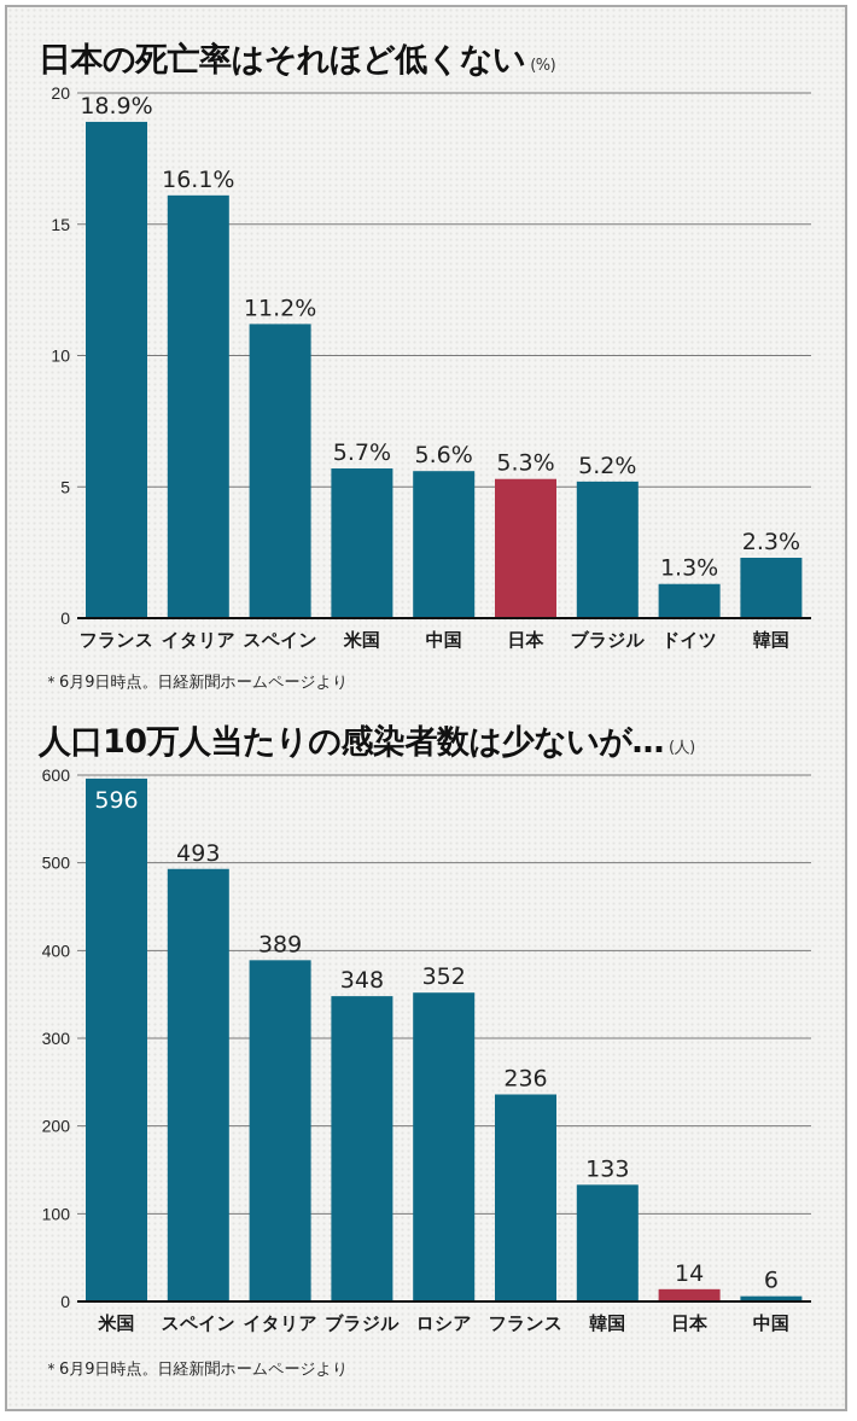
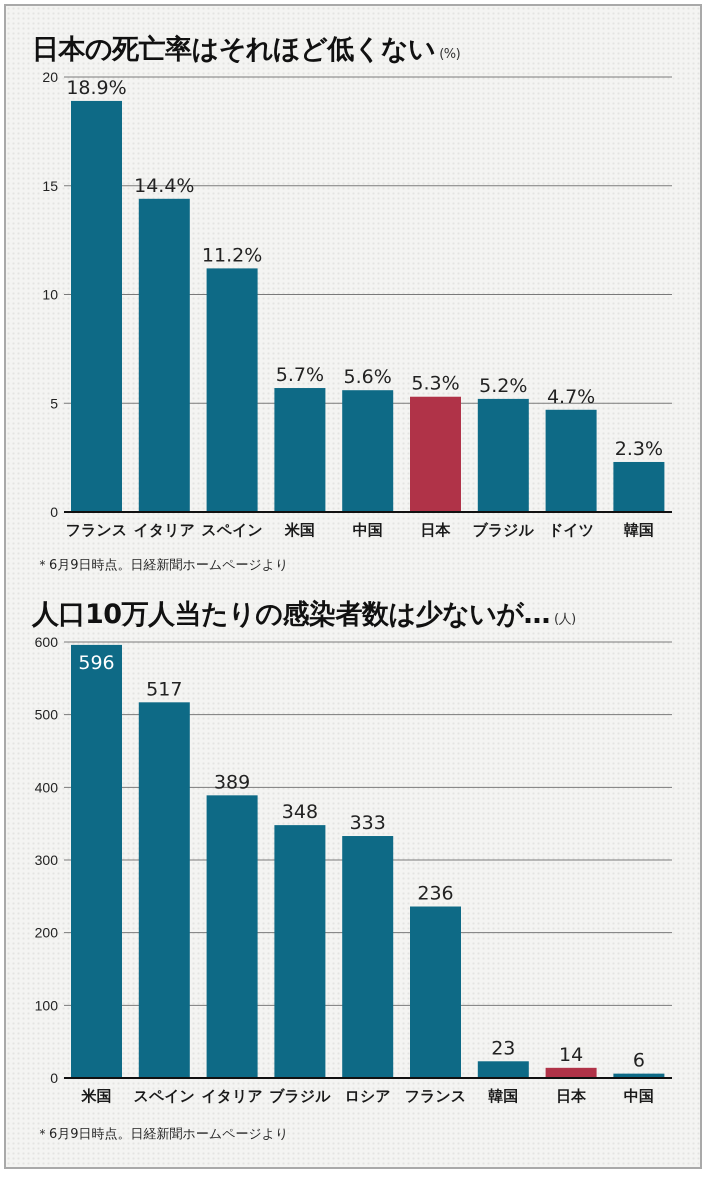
日本の死亡率はそれほど低くない/イタリア: 16.1% -> 14.4%
日本の死亡率はそれほど低くない/ドイツ: 1.3% -> 4.7%
人口10万人当たりの感染者数は少ないが…/スペイン: 493 -> 517
人口10万人当たりの感染者数は少ないが…/ロシア: 352 -> 333
人口10万人当たりの感染者数は少ないが…/韓国: 133 -> 23
